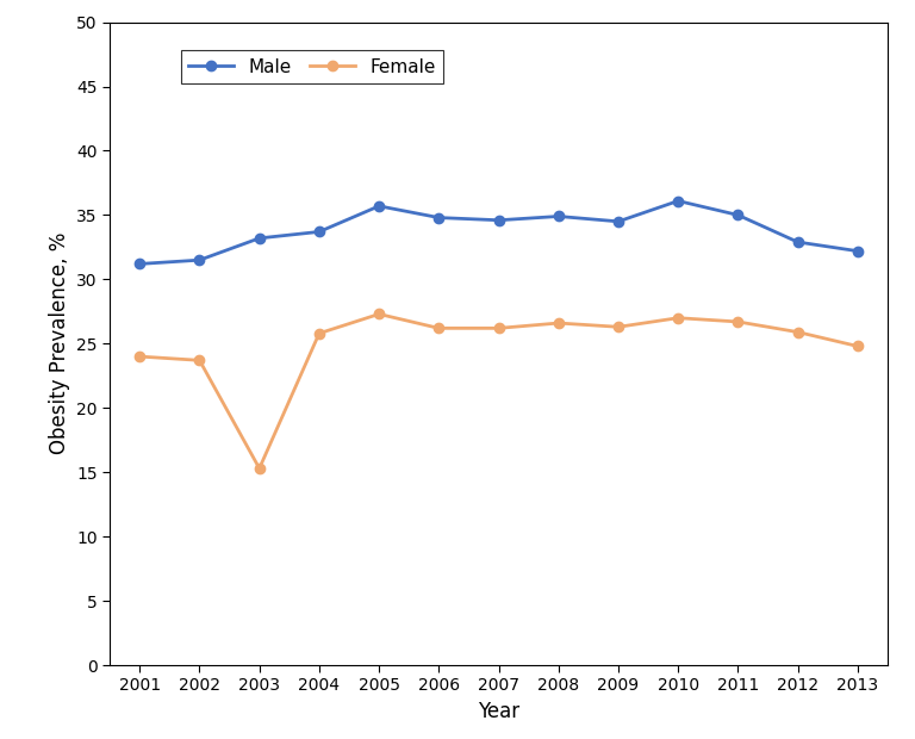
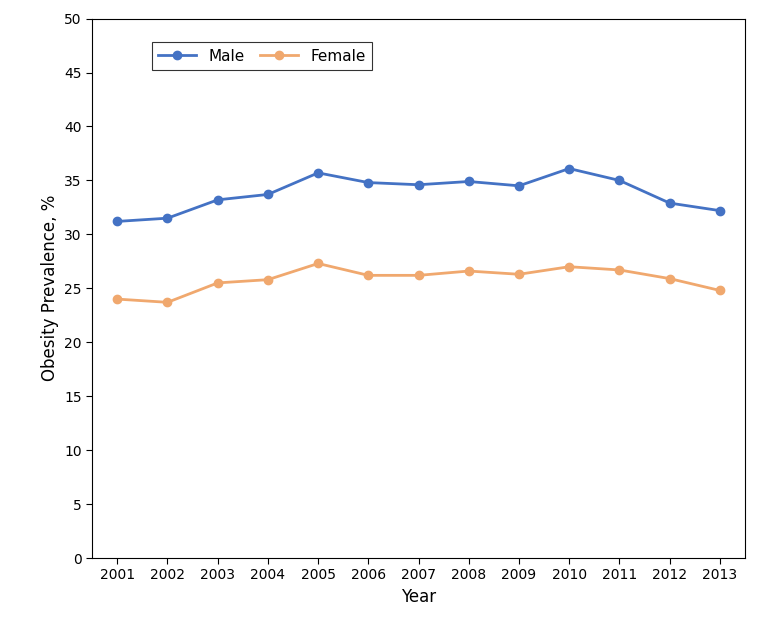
Female/2003: 15.3 -> 25.5
